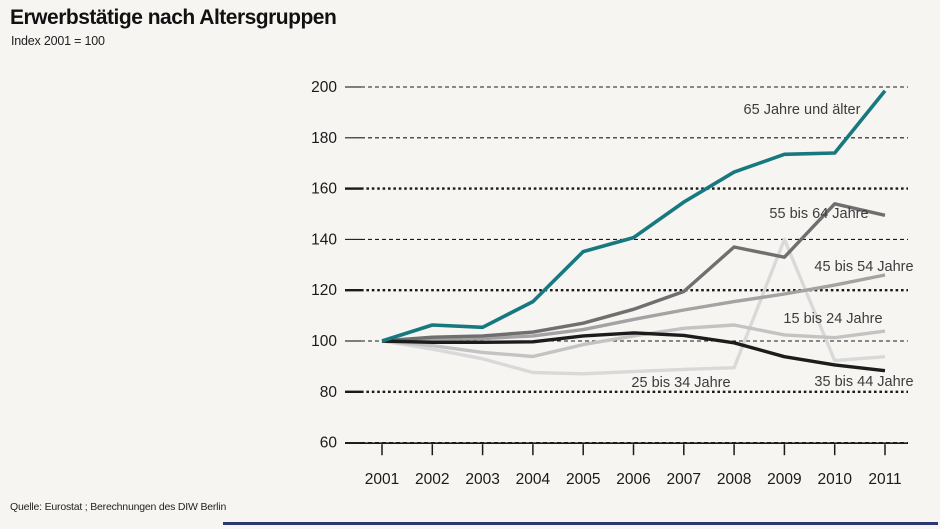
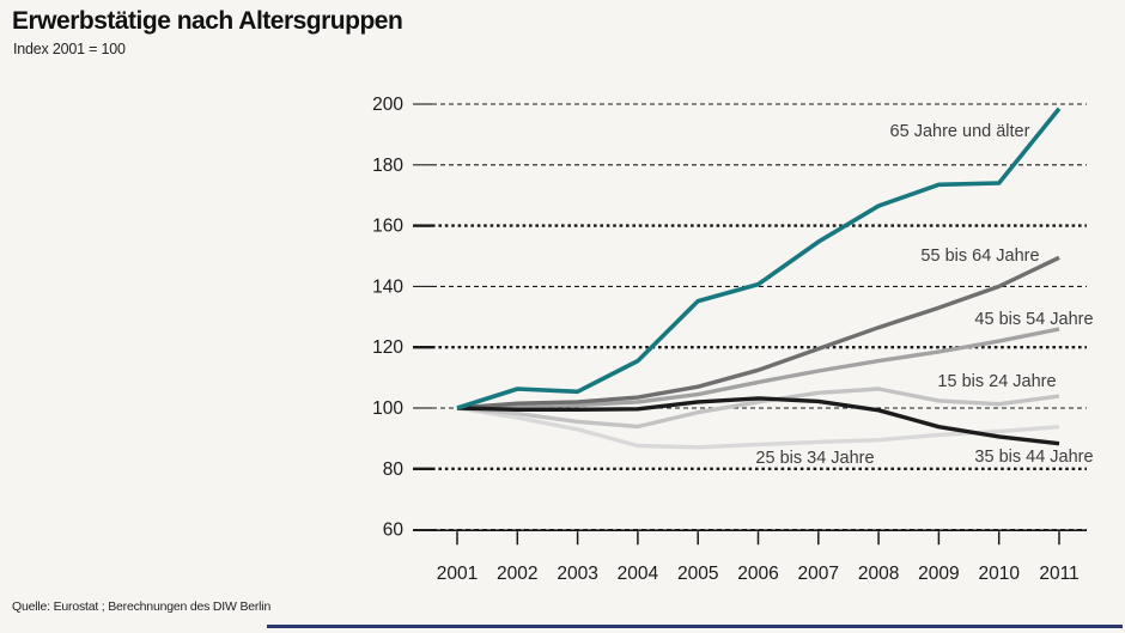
55 bis 64 Jahre/2008: 137 -> 126
25 bis 34 Jahre/2009: 140 -> 91
55 bis 64 Jahre/2010: 154 -> 140
